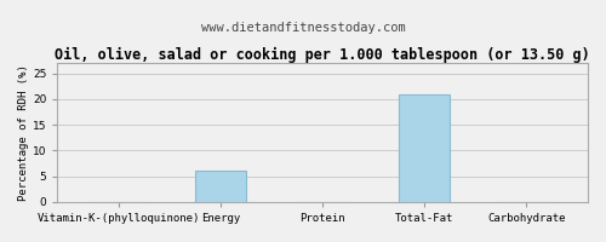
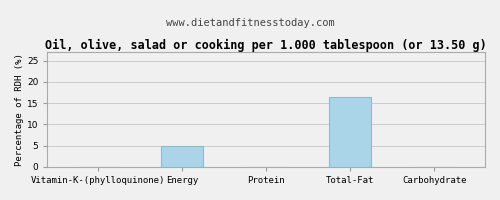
Energy: 6.2 -> 5.0
Total-Fat: 20.8 -> 16.5
